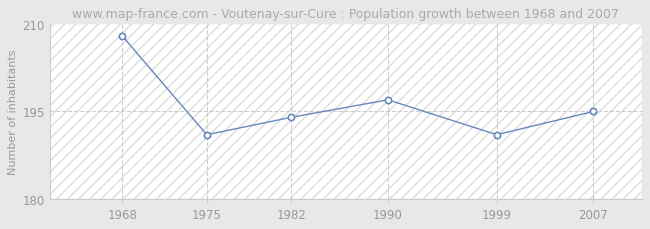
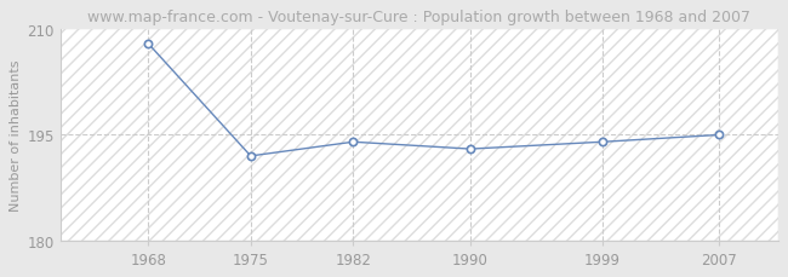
1975: 191 -> 192
1990: 197 -> 193
1999: 191 -> 194
